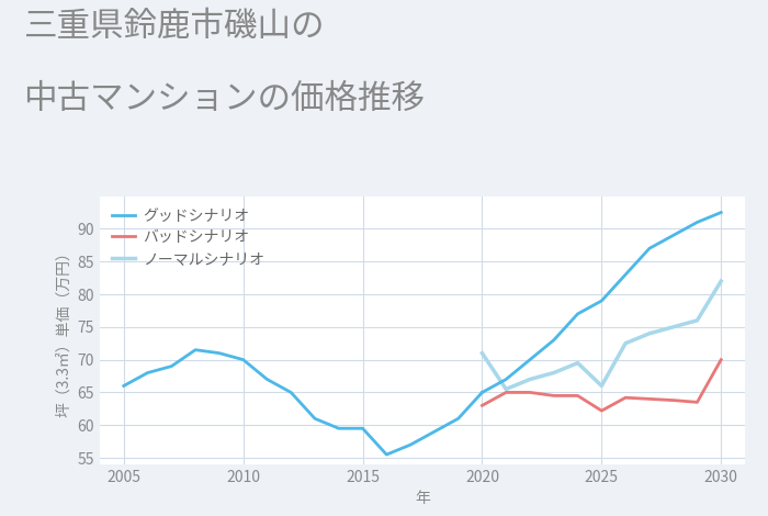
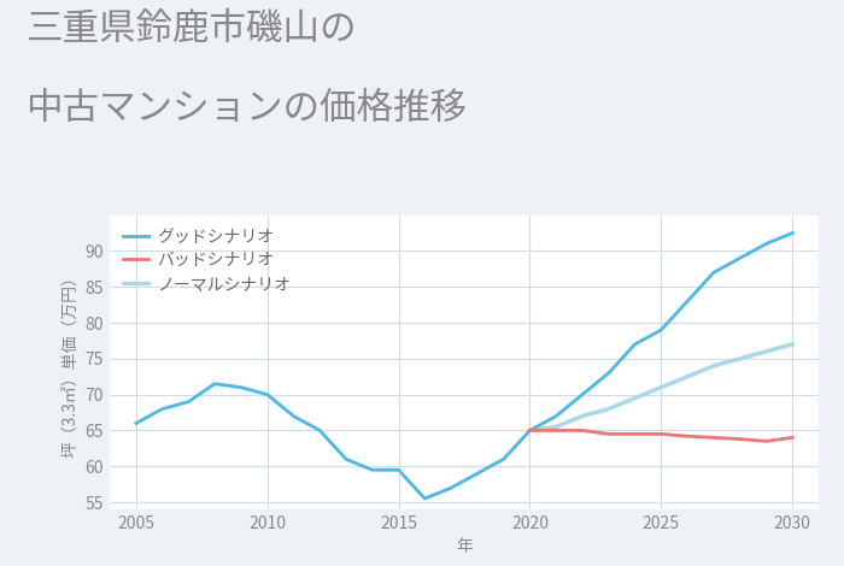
バッドシナリオ/2020: 63.0 -> 65.0
ノーマルシナリオ/2020: 71.0 -> 65.0
バッドシナリオ/2025: 62.2 -> 64.5
ノーマルシナリオ/2025: 66.0 -> 71.0
バッドシナリオ/2030: 70.0 -> 64.0
ノーマルシナリオ/2030: 82.0 -> 77.0
